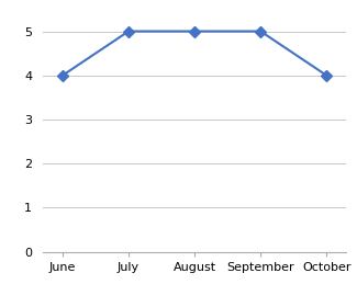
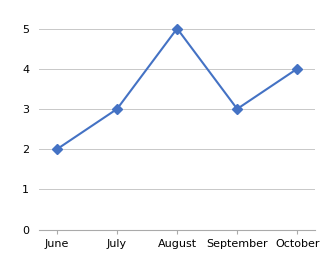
June: 4 -> 2
July: 5 -> 3
September: 5 -> 3
